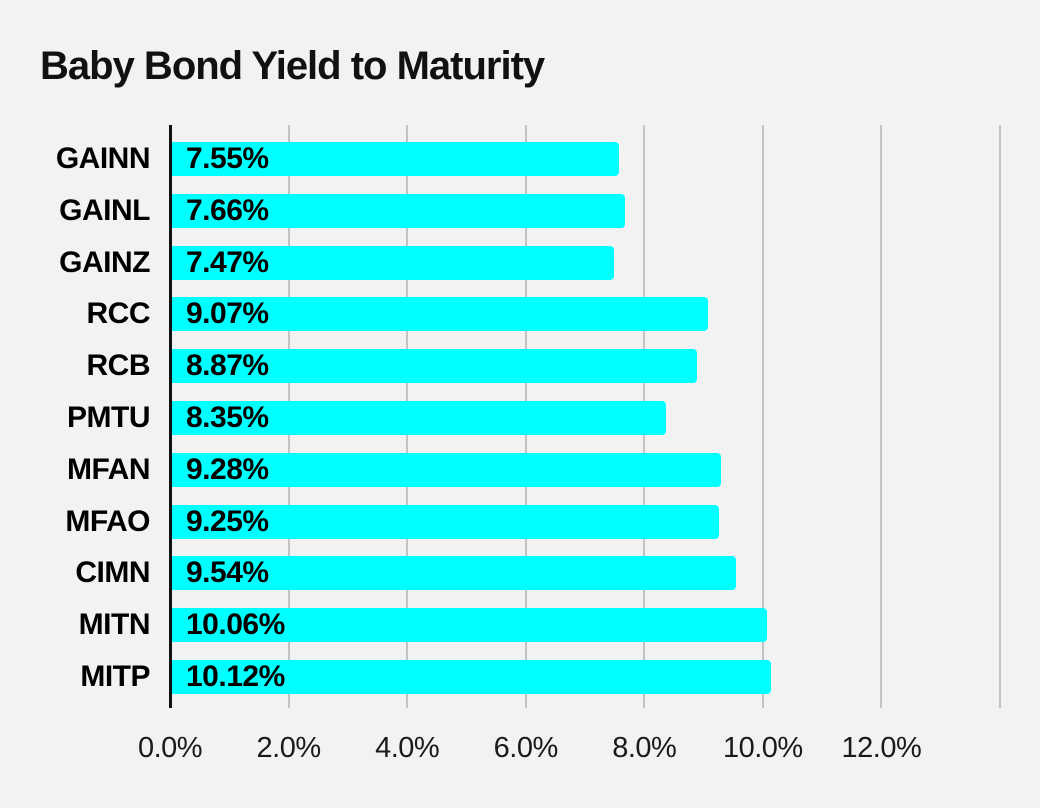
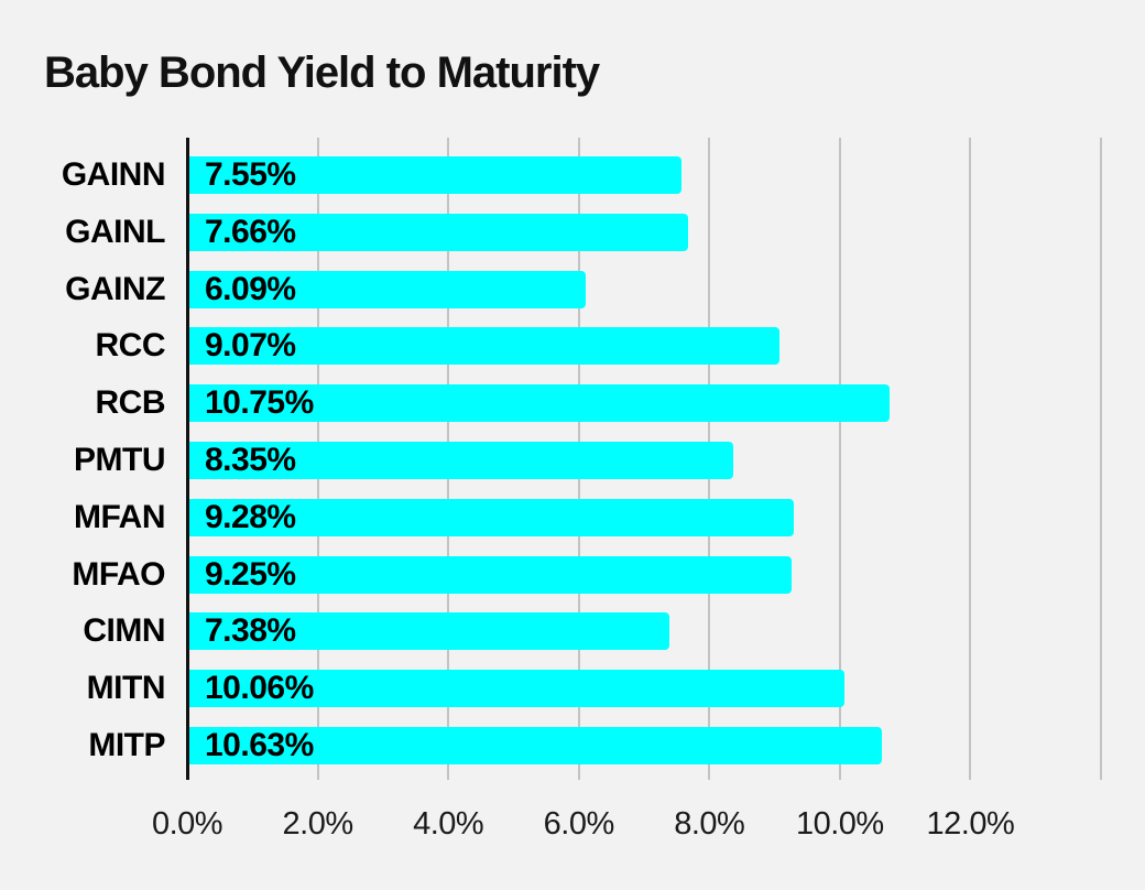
GAINZ: 7.47% -> 6.09%
RCB: 8.87% -> 10.75%
CIMN: 9.54% -> 7.38%
MITP: 10.12% -> 10.63%
